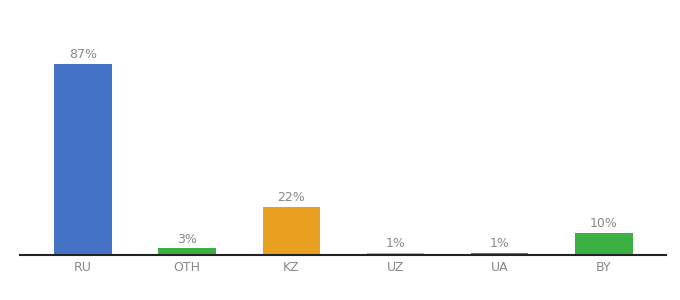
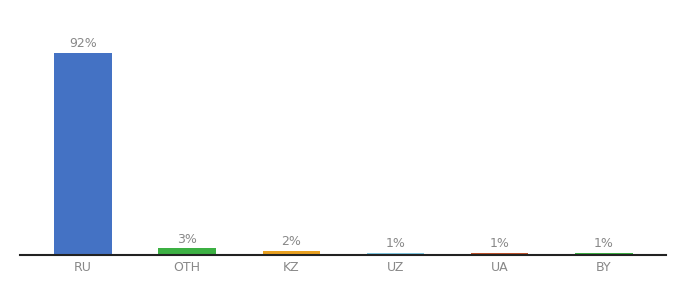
RU: 87% -> 92%
KZ: 22% -> 2%
BY: 10% -> 1%
